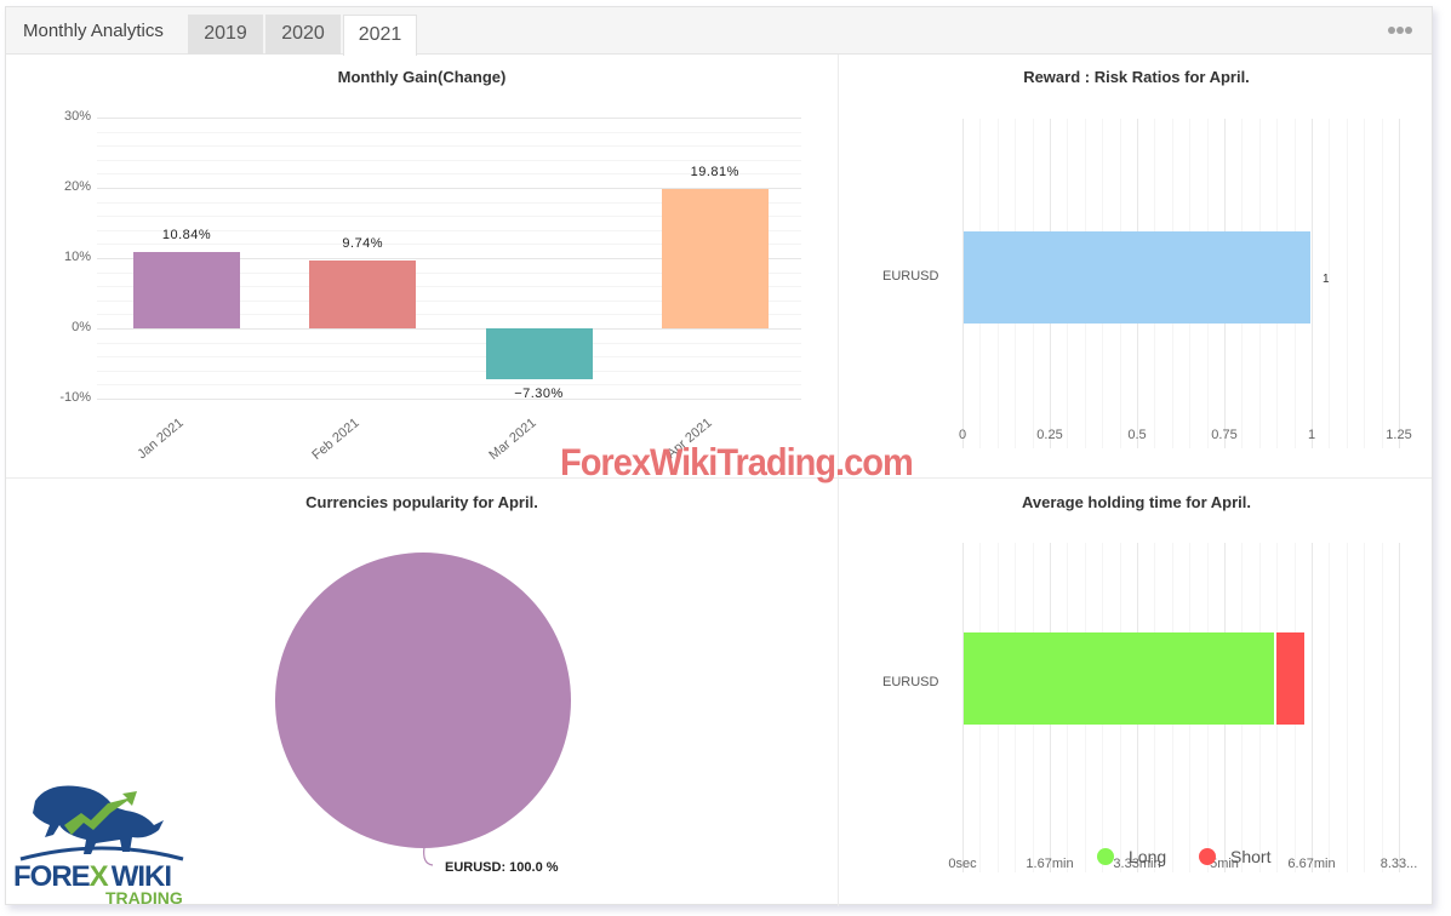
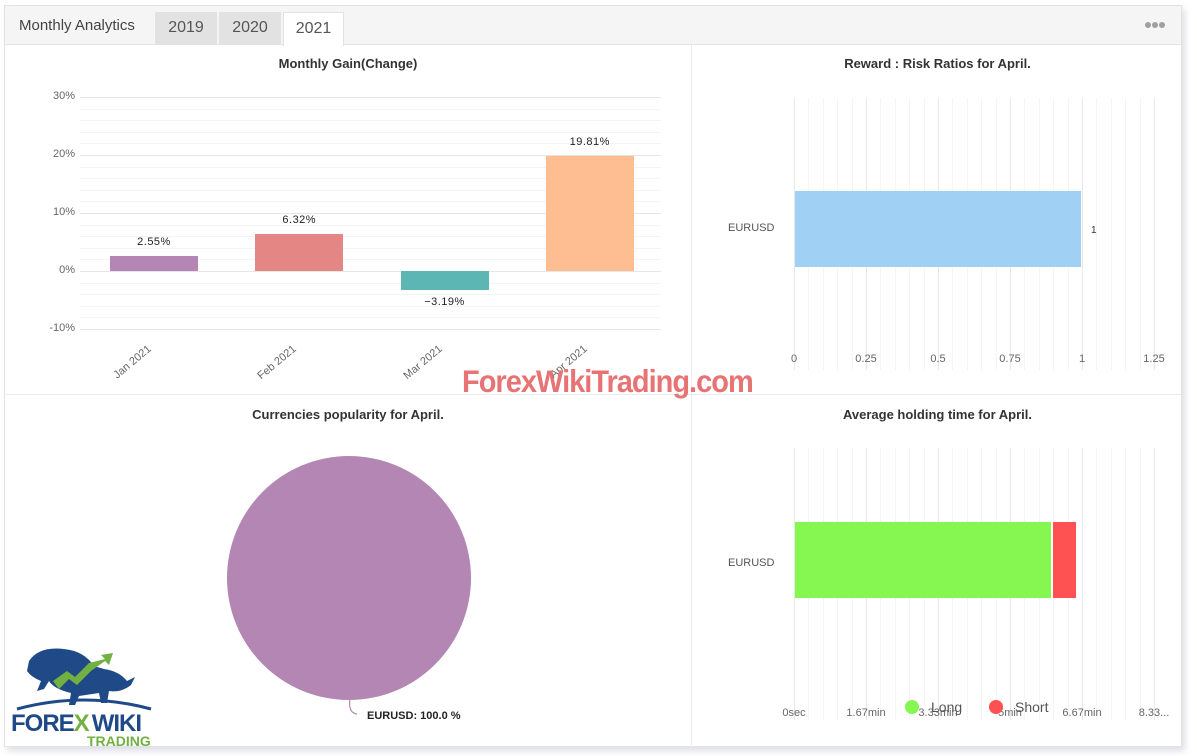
Monthly Gain(Change)/Jan 2021: 10.84% -> 2.55%
Monthly Gain(Change)/Feb 2021: 9.74% -> 6.32%
Monthly Gain(Change)/Mar 2021: −7.30% -> −3.19%
